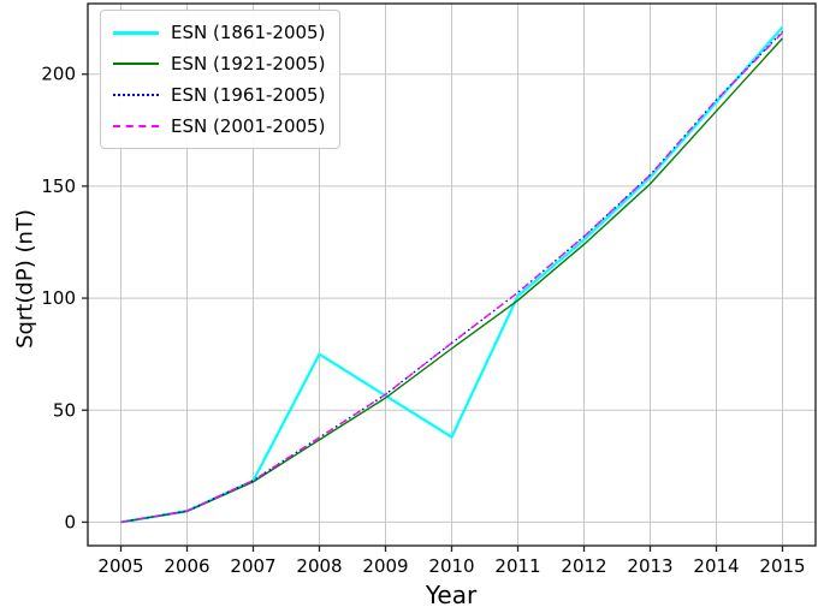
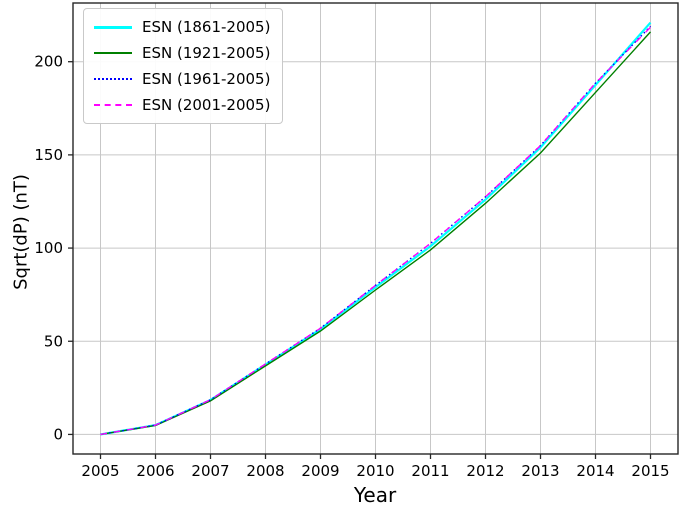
ESN (1861-2005)/2008: 75 -> 38
ESN (1861-2005)/2010: 38 -> 79
